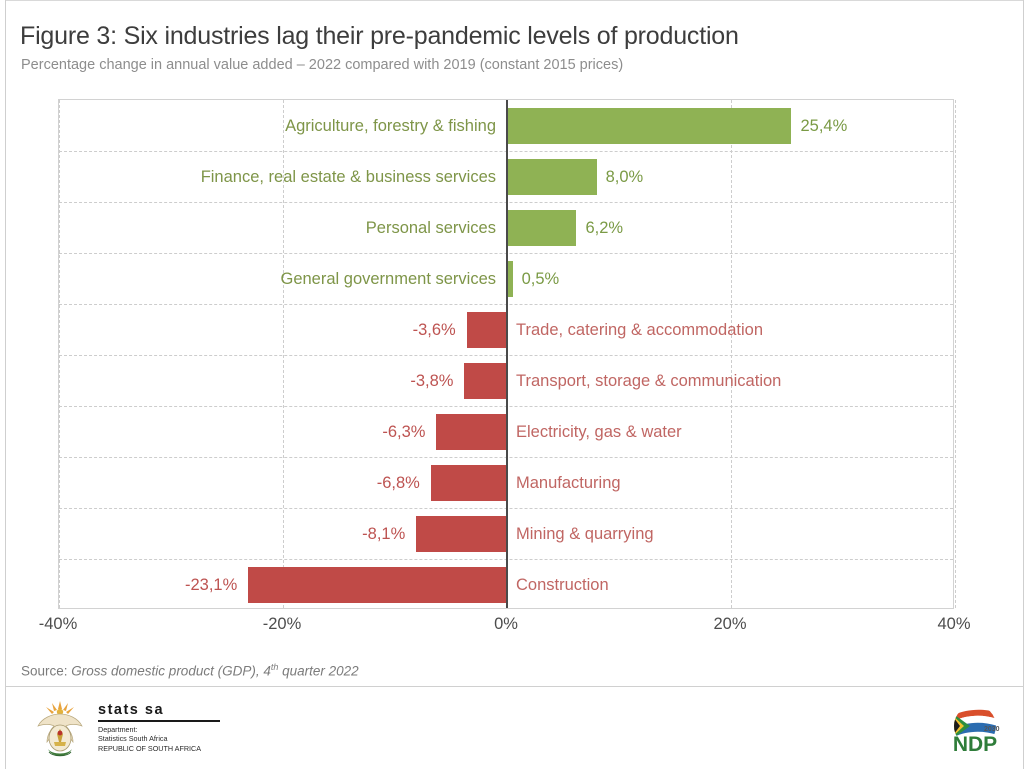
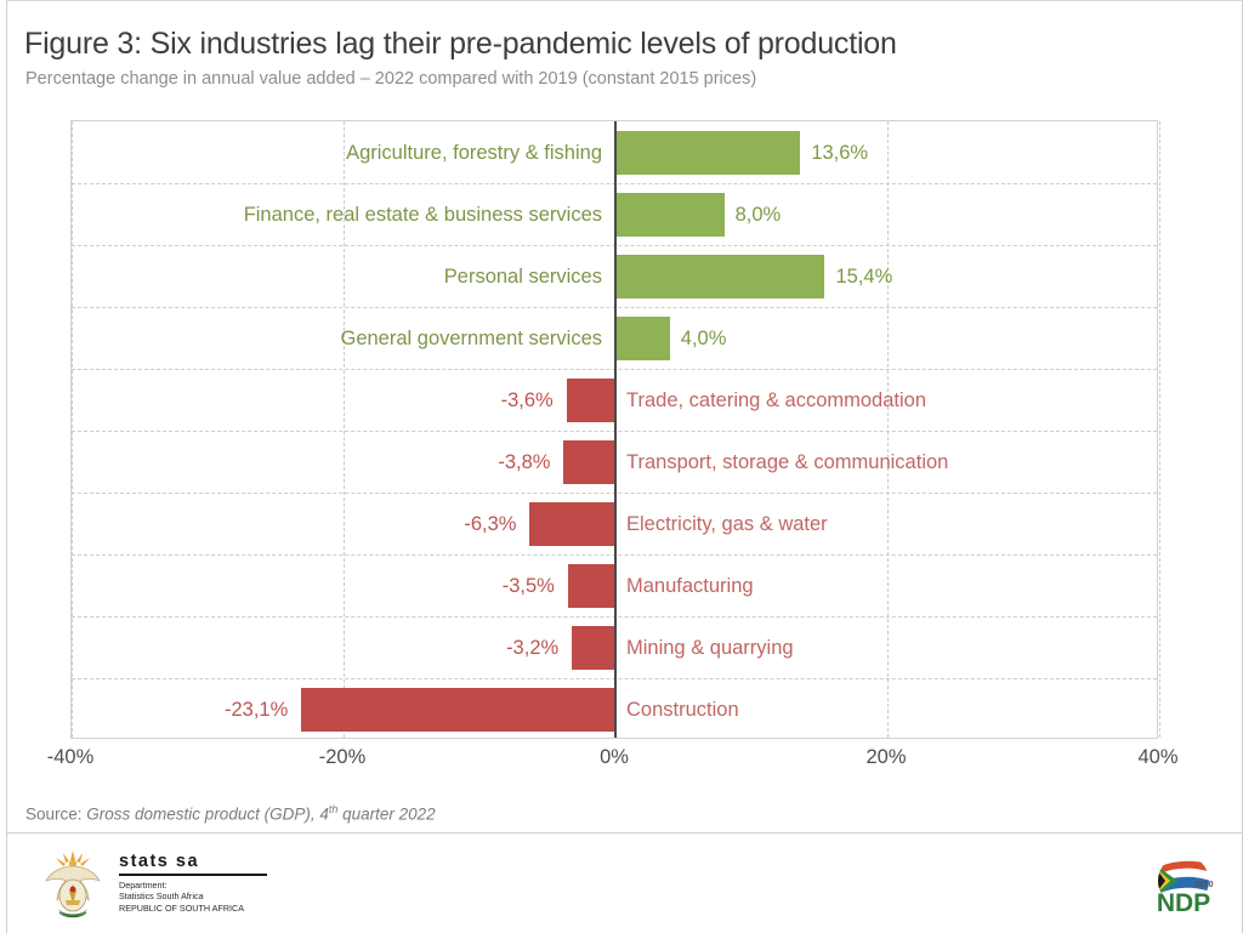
Agriculture, forestry & fishing: 25,4% -> 13,6%
Personal services: 6,2% -> 15,4%
General government services: 0,5% -> 4,0%
Manufacturing: -6,8% -> -3,5%
Mining & quarrying: -8,1% -> -3,2%
